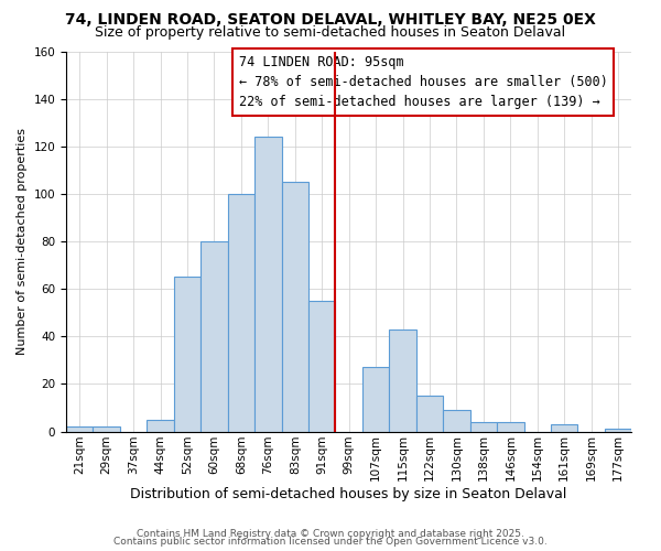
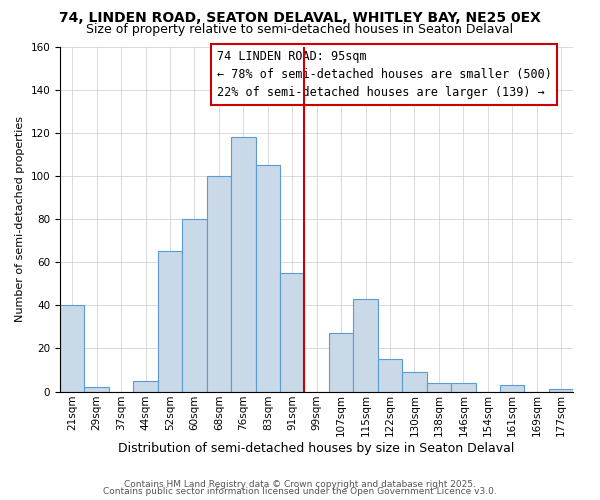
21sqm: 2 -> 40
76sqm: 124 -> 118
